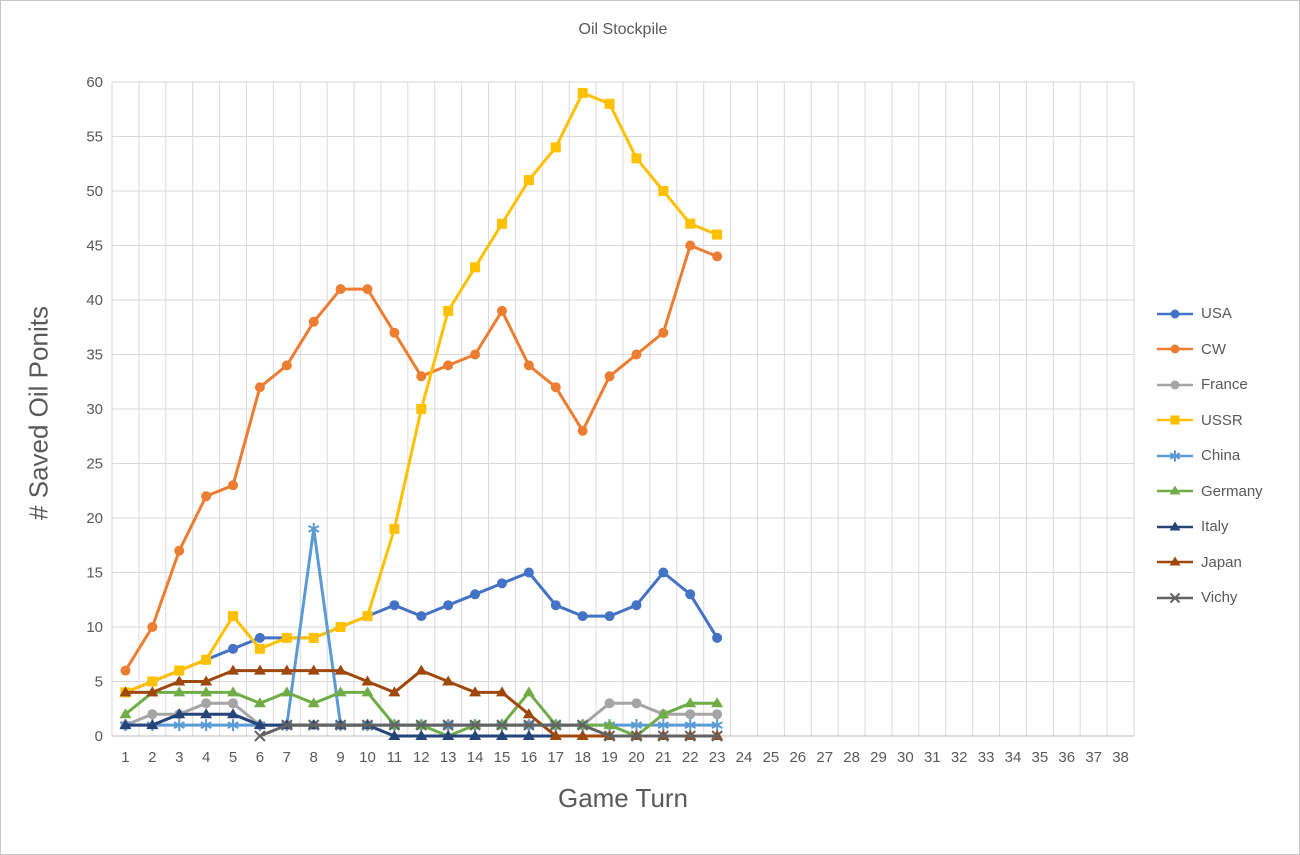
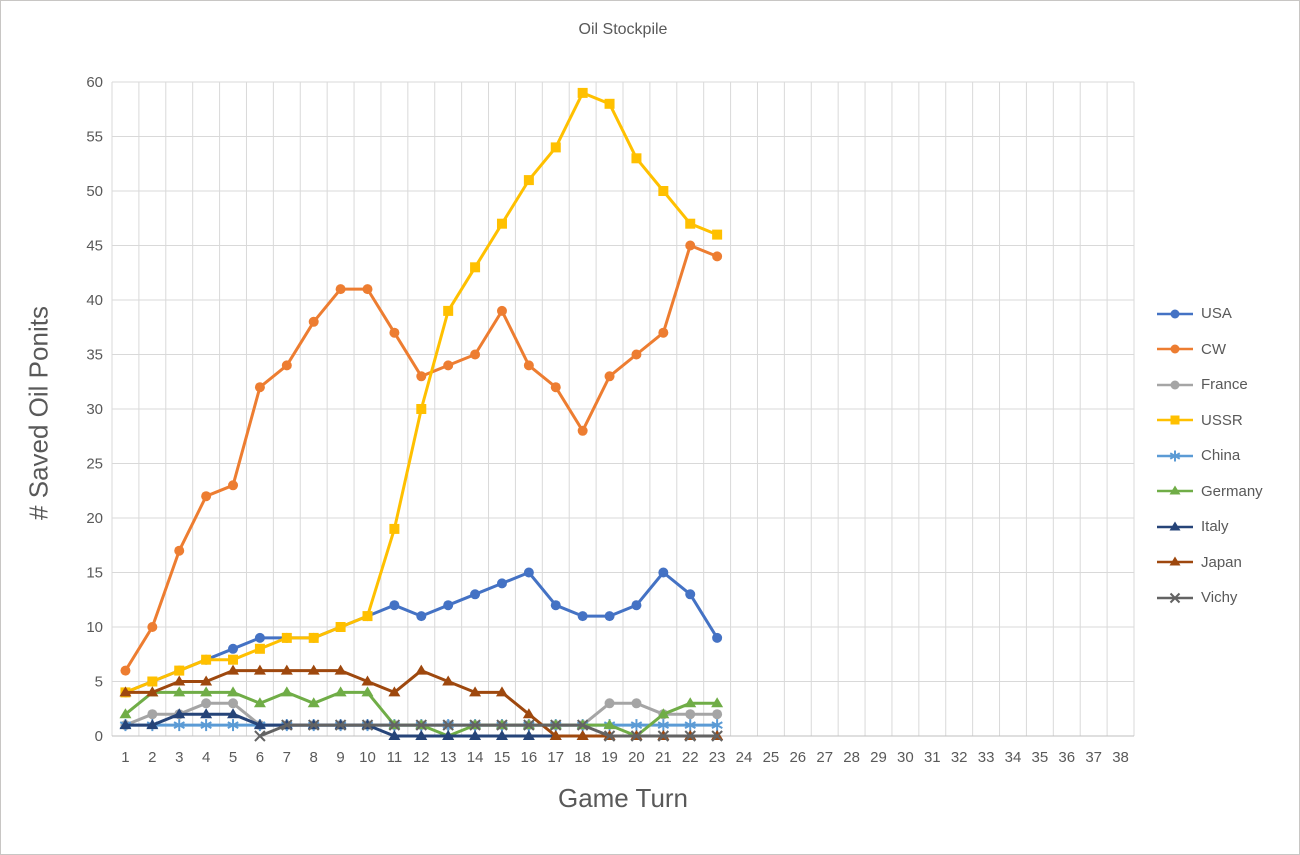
USSR/5: 11 -> 7
China/8: 19 -> 1
Germany/16: 4 -> 1
